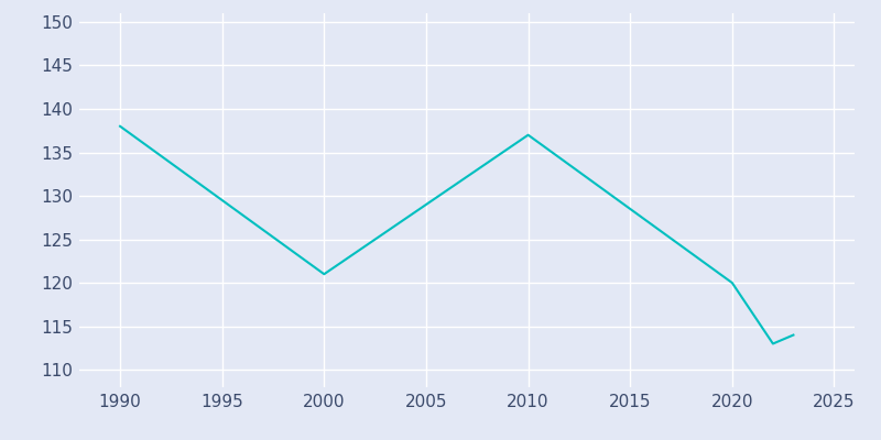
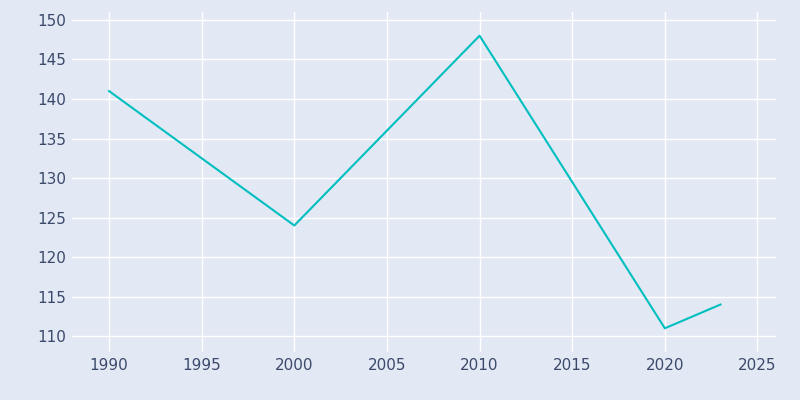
1990: 138 -> 141
2000: 121 -> 124
2010: 137 -> 148
2020: 120 -> 111
